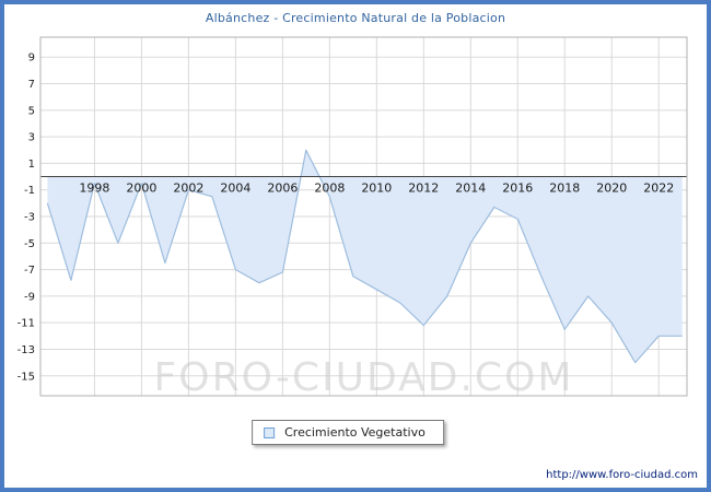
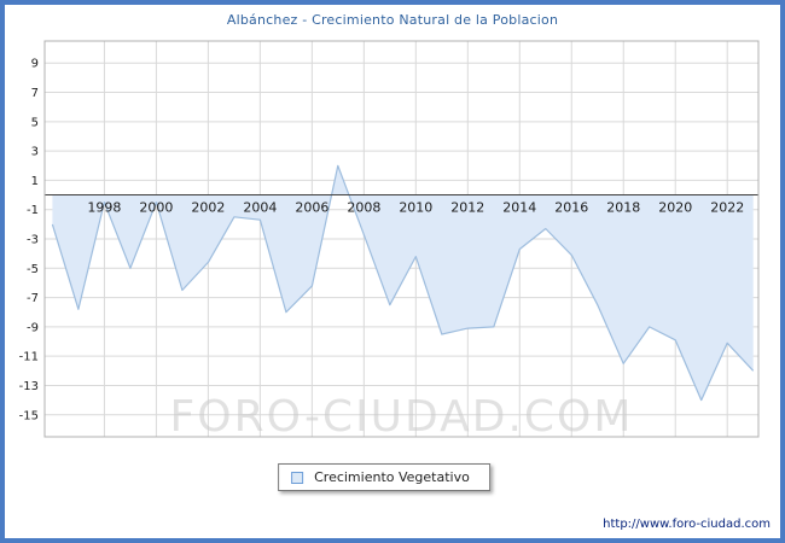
2002: -1.0 -> -4.6
2004: -7.0 -> -1.7
2006: -7.2 -> -6.2
2008: -1.5 -> -2.7
2010: -8.5 -> -4.2
2012: -11.2 -> -9.1
2014: -5.0 -> -3.7
2016: -3.2 -> -4.1
2020: -11.0 -> -9.9
2022: -12.0 -> -10.1
